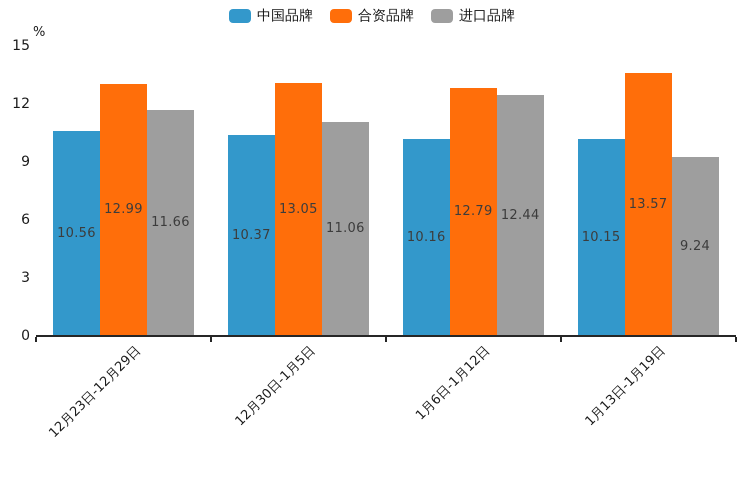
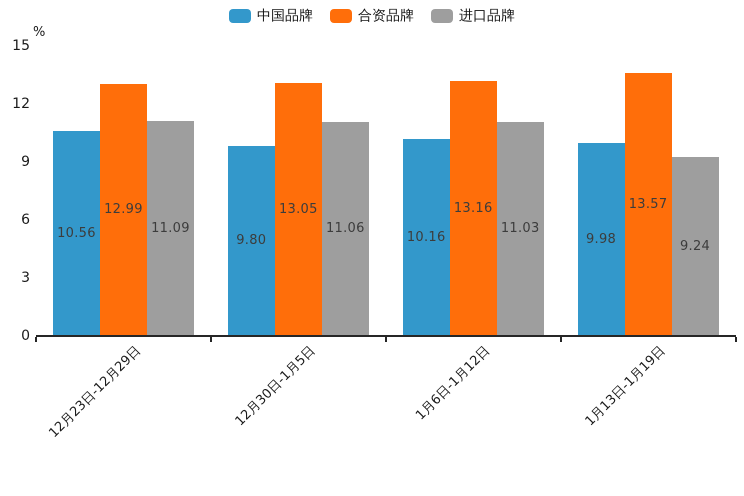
进口品牌/12月23日-12月29日: 11.66 -> 11.09
中国品牌/12月30日-1月5日: 10.37 -> 9.80
合资品牌/1月6日-1月12日: 12.79 -> 13.16
进口品牌/1月6日-1月12日: 12.44 -> 11.03
中国品牌/1月13日-1月19日: 10.15 -> 9.98
